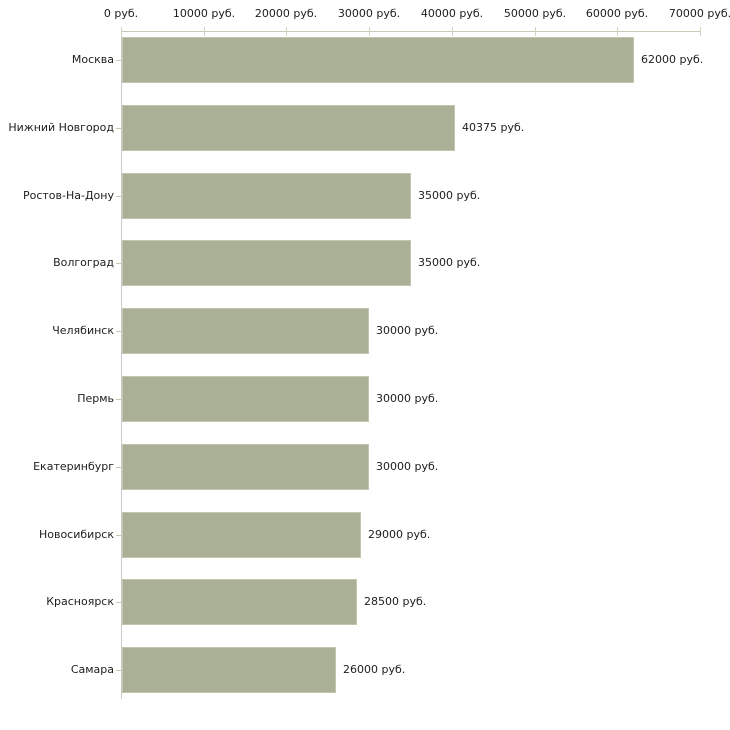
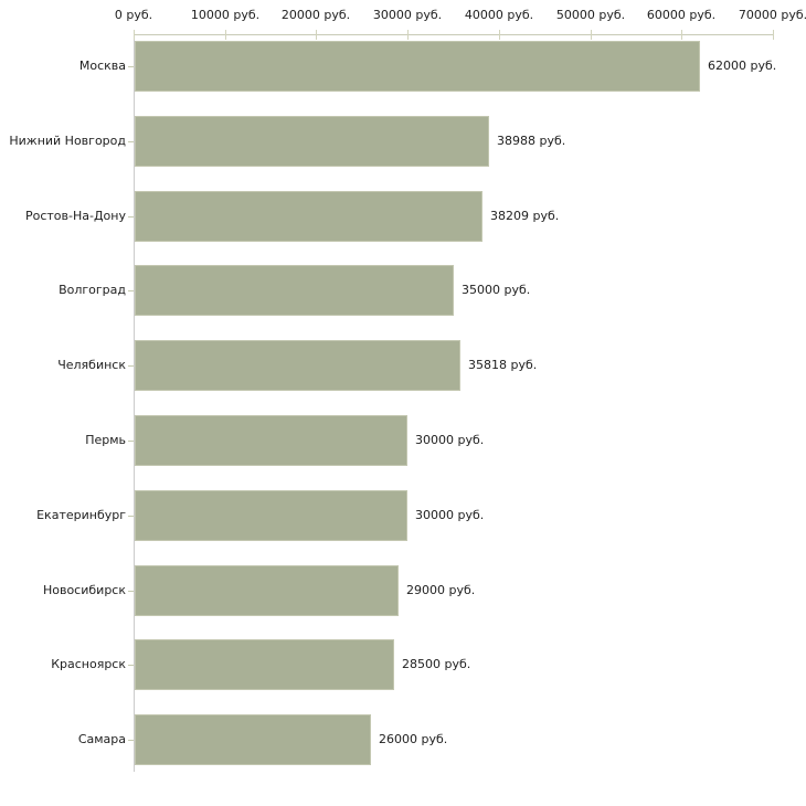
Нижний Новгород: 40375 -> 38988
Ростов-На-Дону: 35000 -> 38209
Челябинск: 30000 -> 35818
